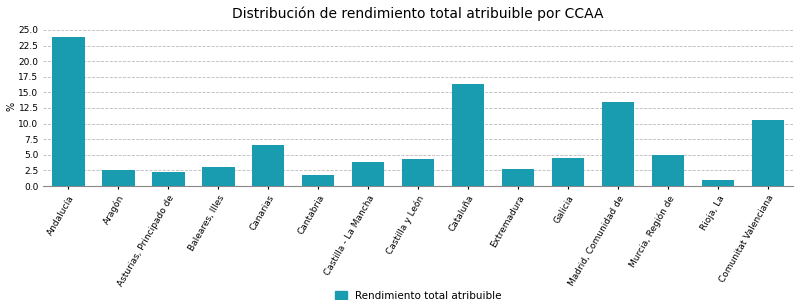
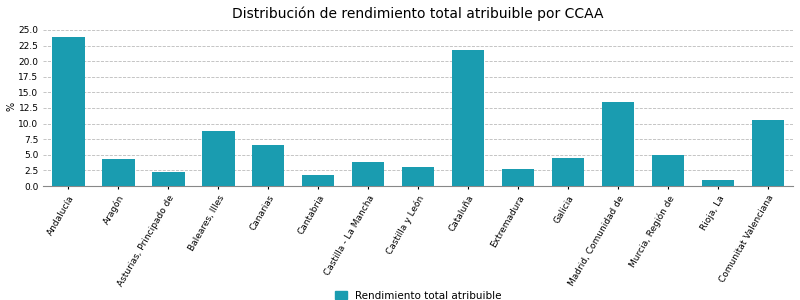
Aragón: 2.6 -> 4.4
Baleares, Illes: 3.0 -> 8.8
Castilla y León: 4.4 -> 3.0
Cataluña: 16.4 -> 21.8
